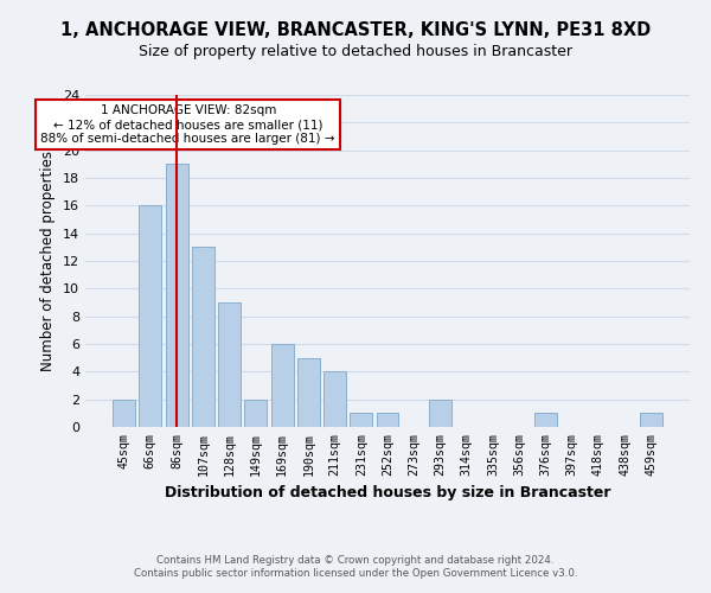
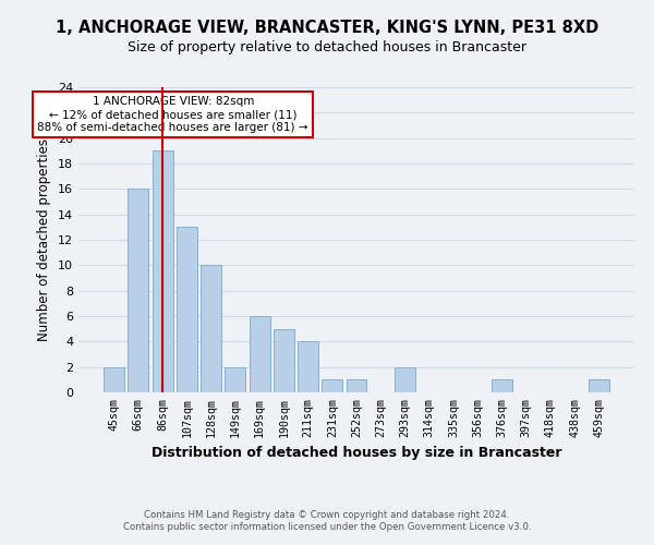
128sqm: 9 -> 10
